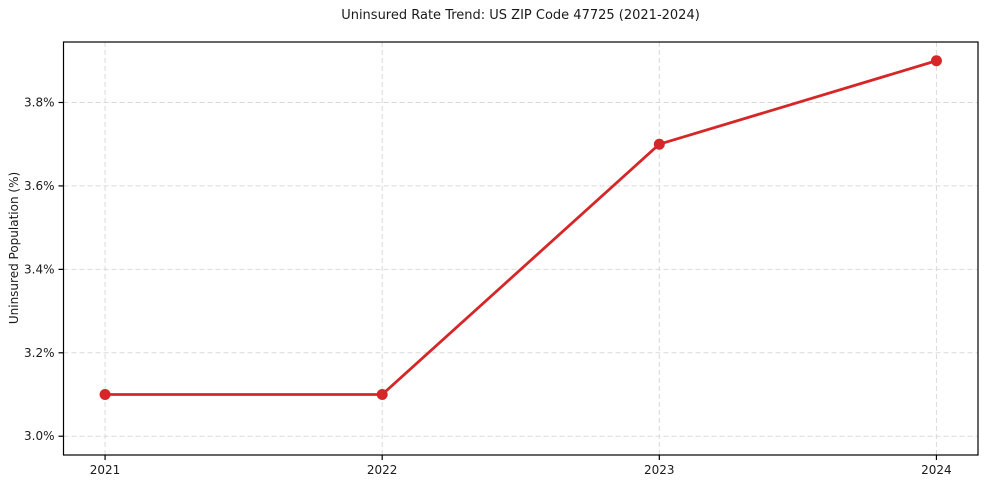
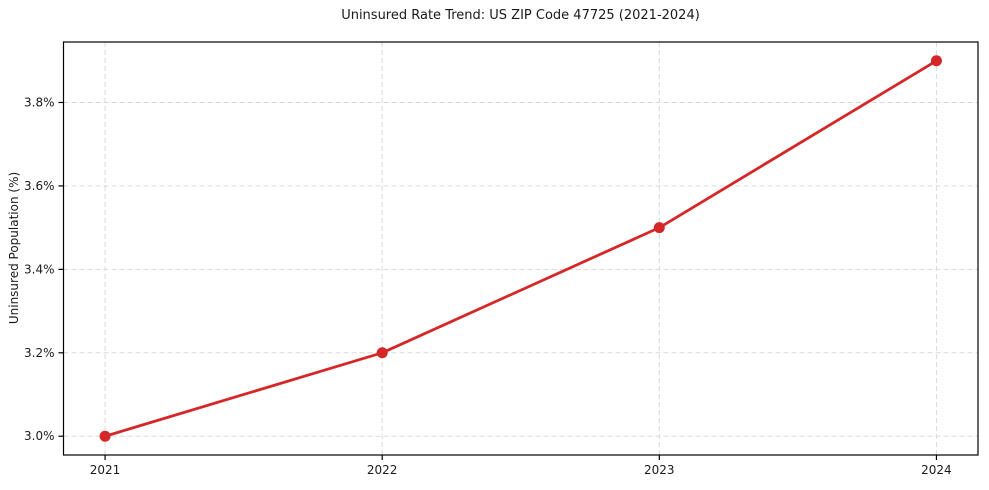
2021: 3.1% -> 3.0%
2022: 3.1% -> 3.2%
2023: 3.7% -> 3.5%
